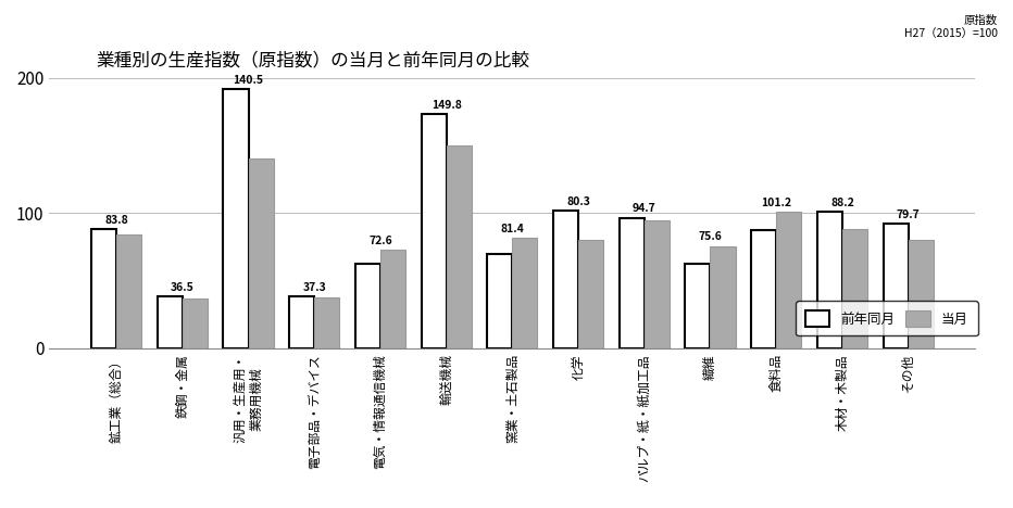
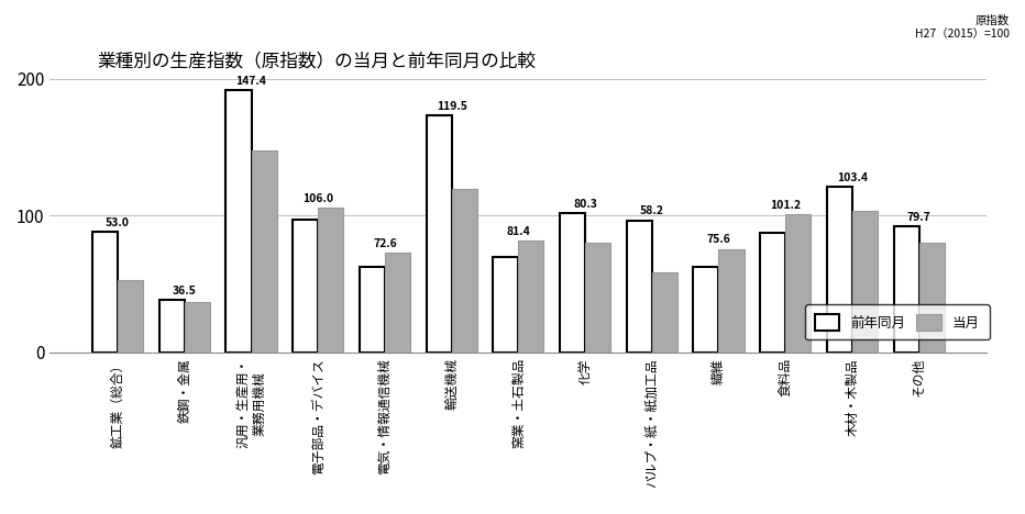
当月/鉱工業（総合）: 83.8 -> 53.0
当月/汎用・生産用・ 業務用機械: 140.5 -> 147.4
前年同月/電子部品・デバイス: 38 -> 97
当月/電子部品・デバイス: 37.3 -> 106.0
当月/輸送機械: 149.8 -> 119.5
当月/パルプ・紙・紙加工品: 94.7 -> 58.2
前年同月/木材・木製品: 101 -> 121
当月/木材・木製品: 88.2 -> 103.4
